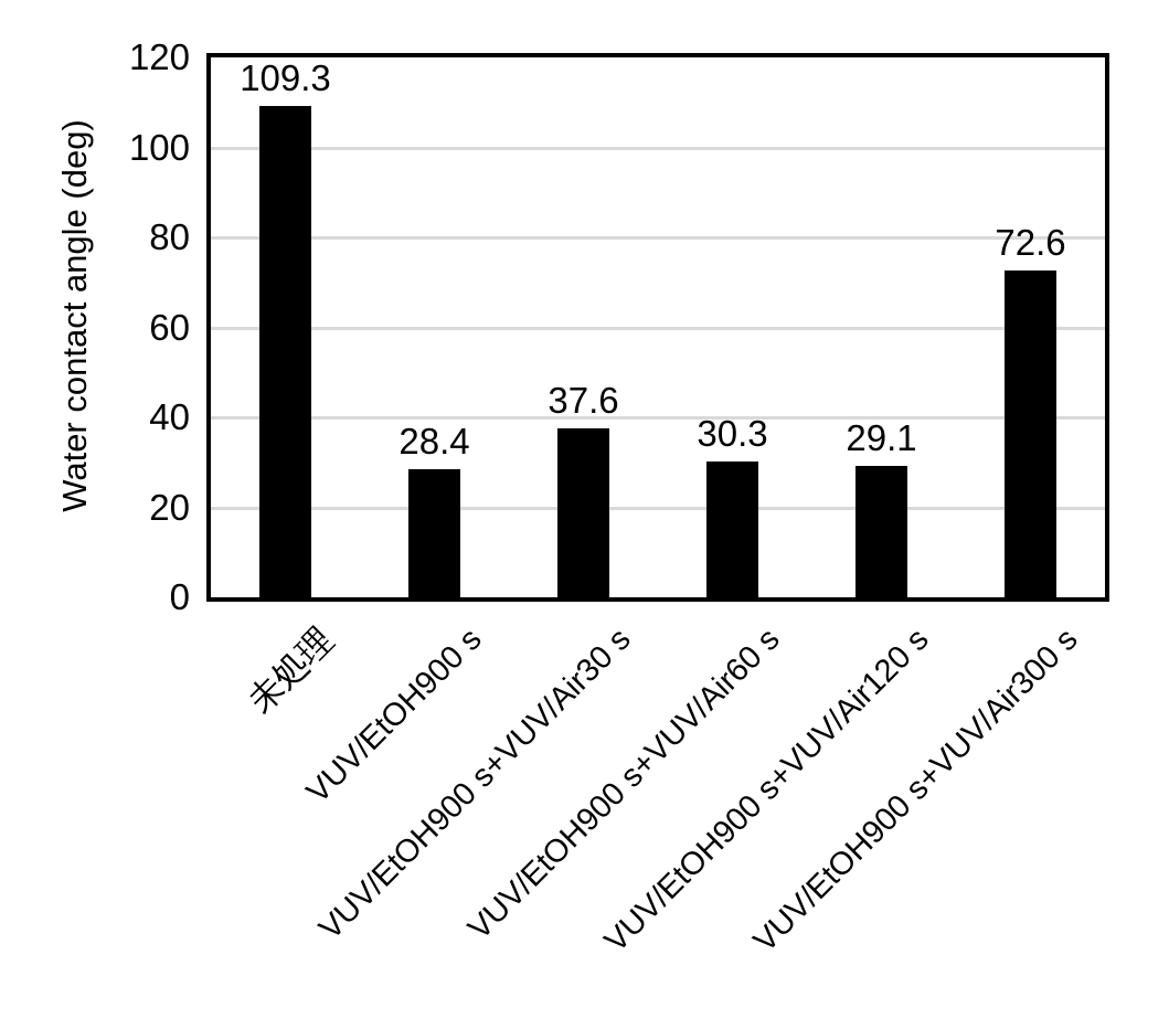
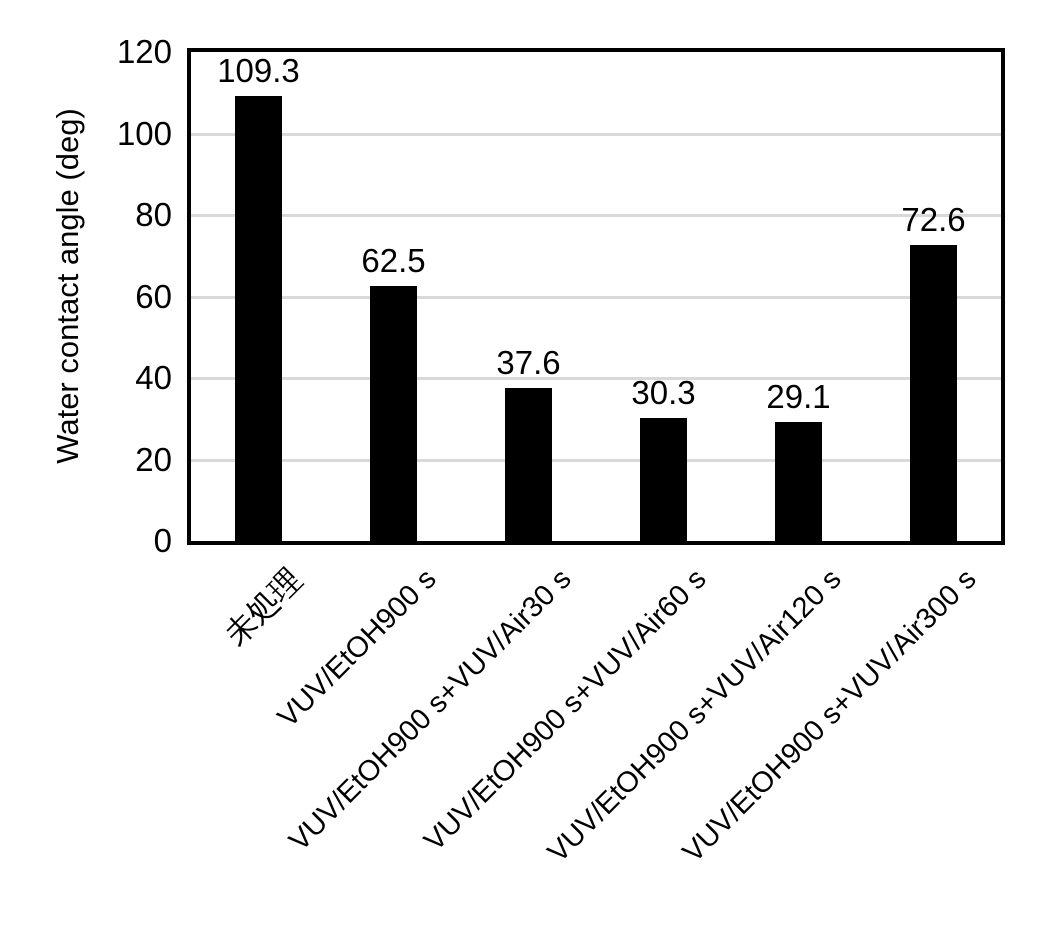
VUV/EtOH900 s: 28.4 -> 62.5
